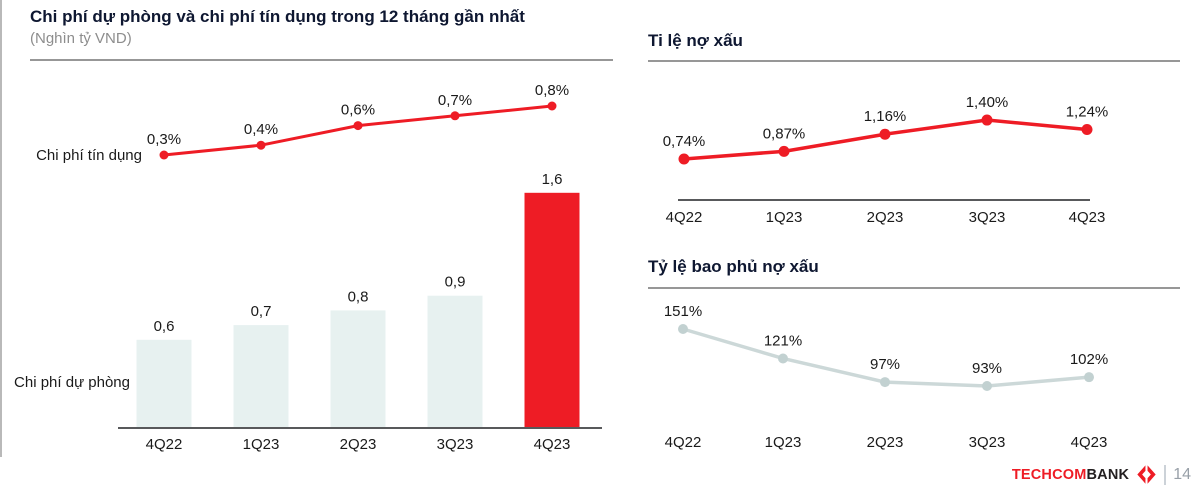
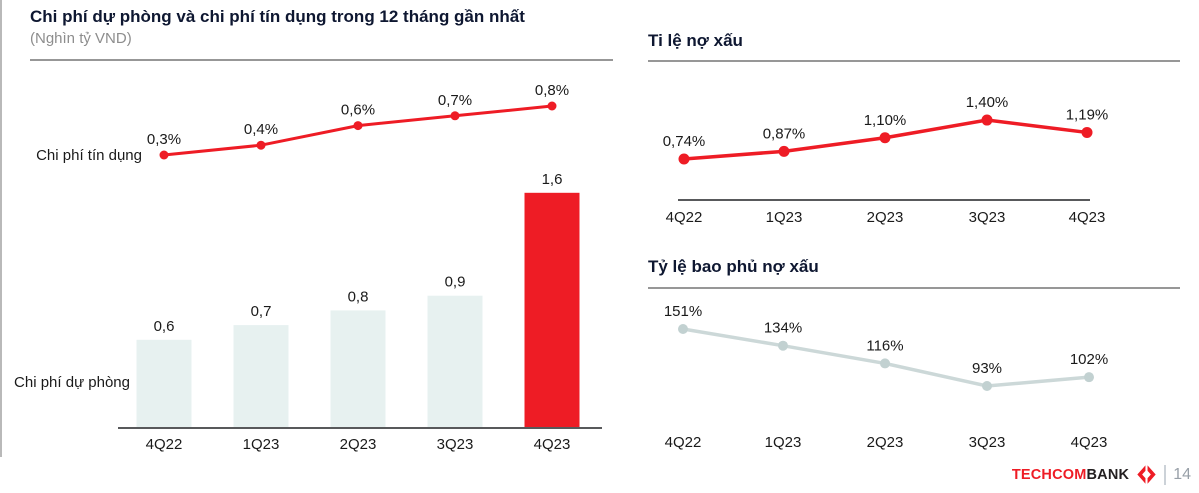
Ti lệ nợ xấu/2Q23: 1,16% -> 1,10%
Ti lệ nợ xấu/4Q23: 1,24% -> 1,19%
Tỷ lệ bao phủ nợ xấu/1Q23: 121% -> 134%
Tỷ lệ bao phủ nợ xấu/2Q23: 97% -> 116%
